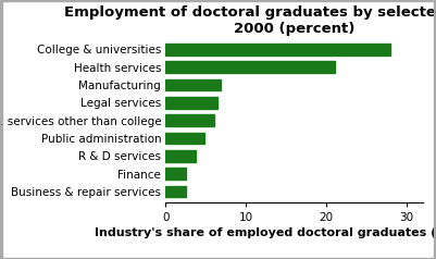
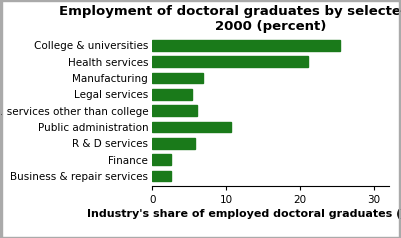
College & universities: 28.0 -> 25.4
Legal services: 6.5 -> 5.4
Public administration: 4.8 -> 10.6
R & D services: 3.8 -> 5.8
